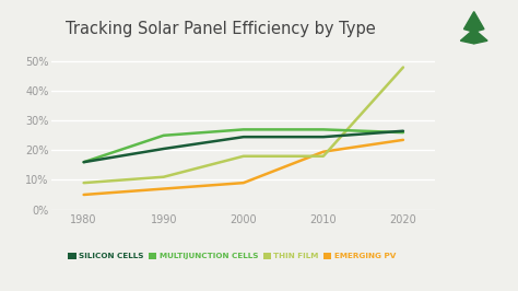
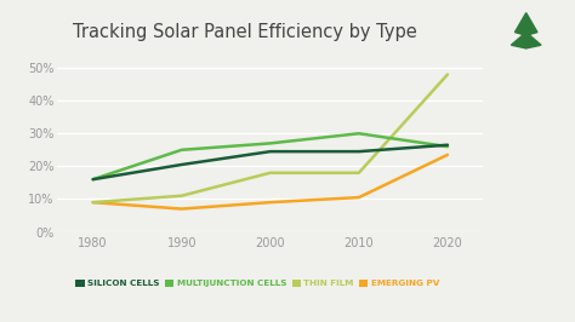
EMERGING PV/1980: 5.0% -> 9.0%
MULTIJUNCTION CELLS/2010: 27% -> 30%
EMERGING PV/2010: 19.5% -> 10.5%
